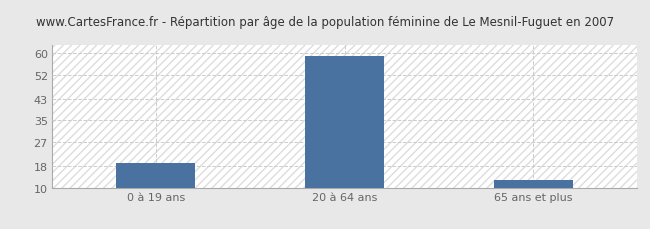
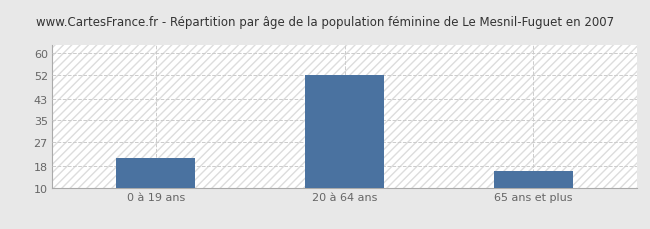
0 à 19 ans: 19 -> 21
20 à 64 ans: 59 -> 52
65 ans et plus: 13 -> 16
